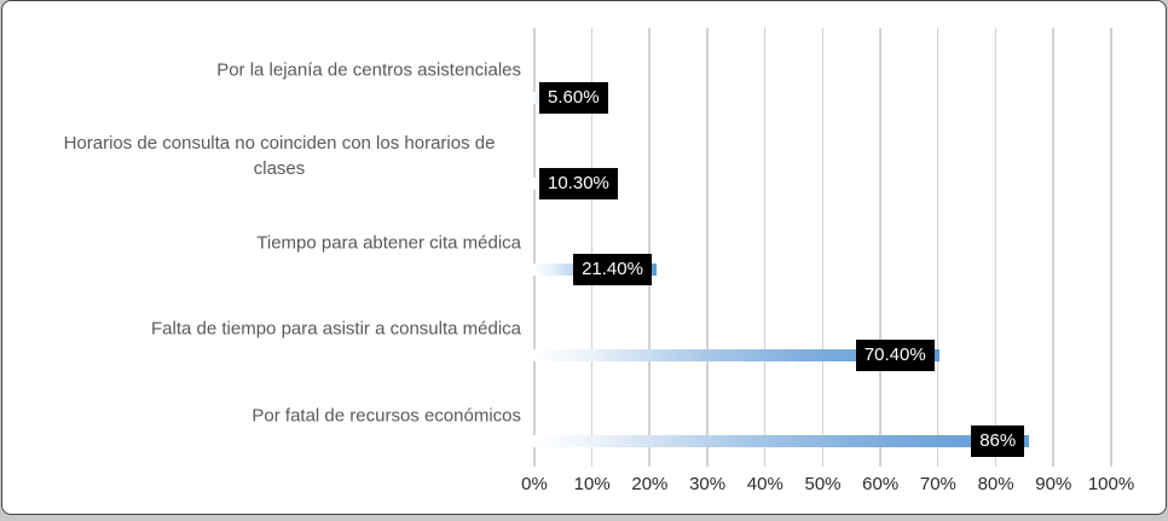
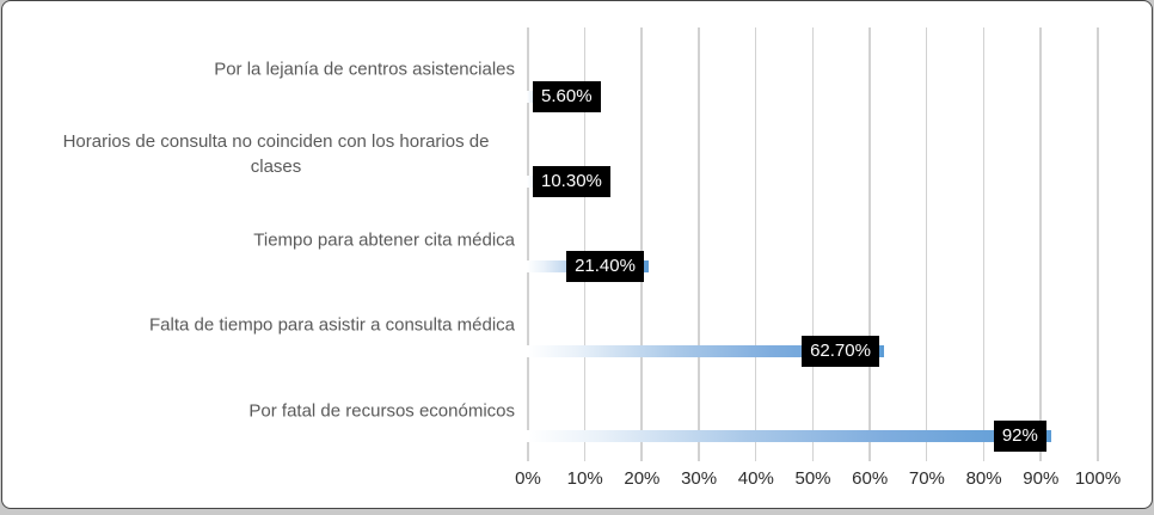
Falta de tiempo para asistir a consulta médica: 70.40% -> 62.70%
Por fatal de recursos económicos: 86% -> 92%
